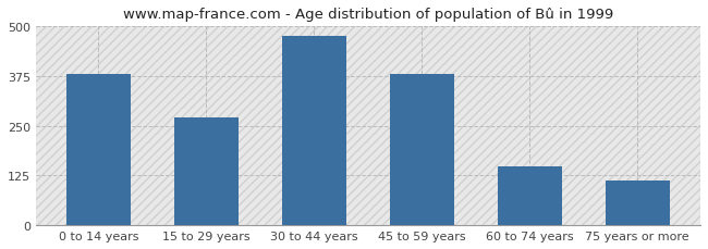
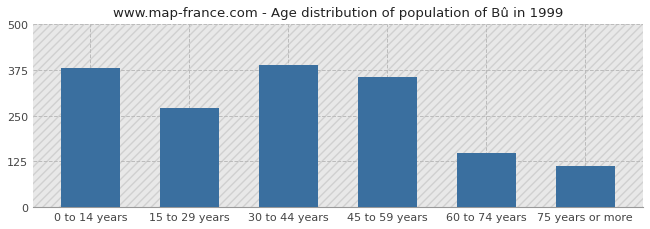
30 to 44 years: 475 -> 390
45 to 59 years: 380 -> 355
